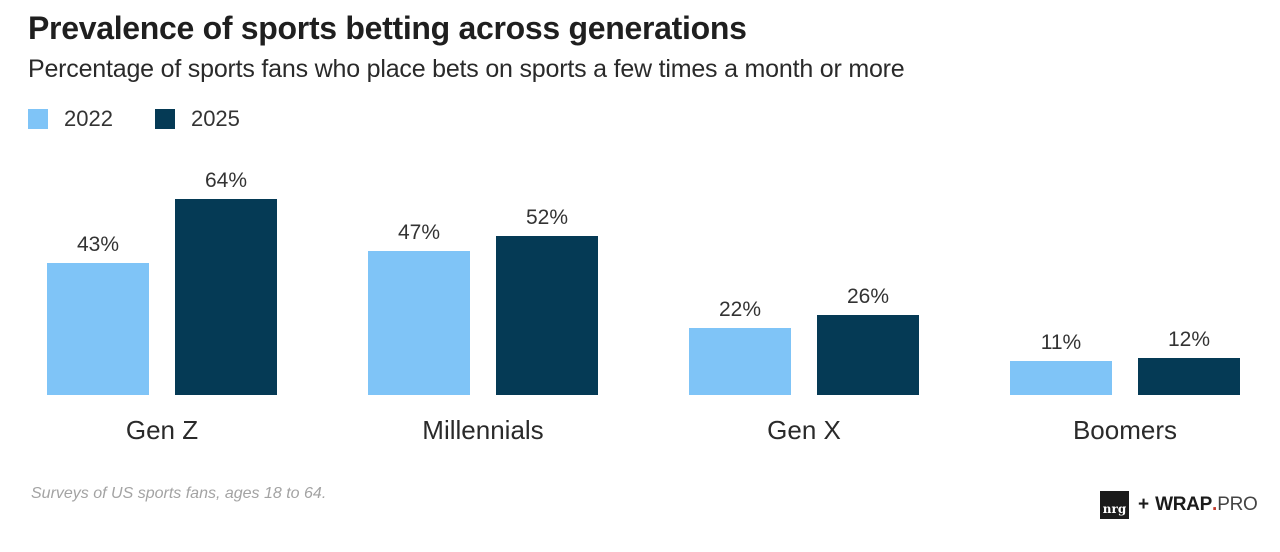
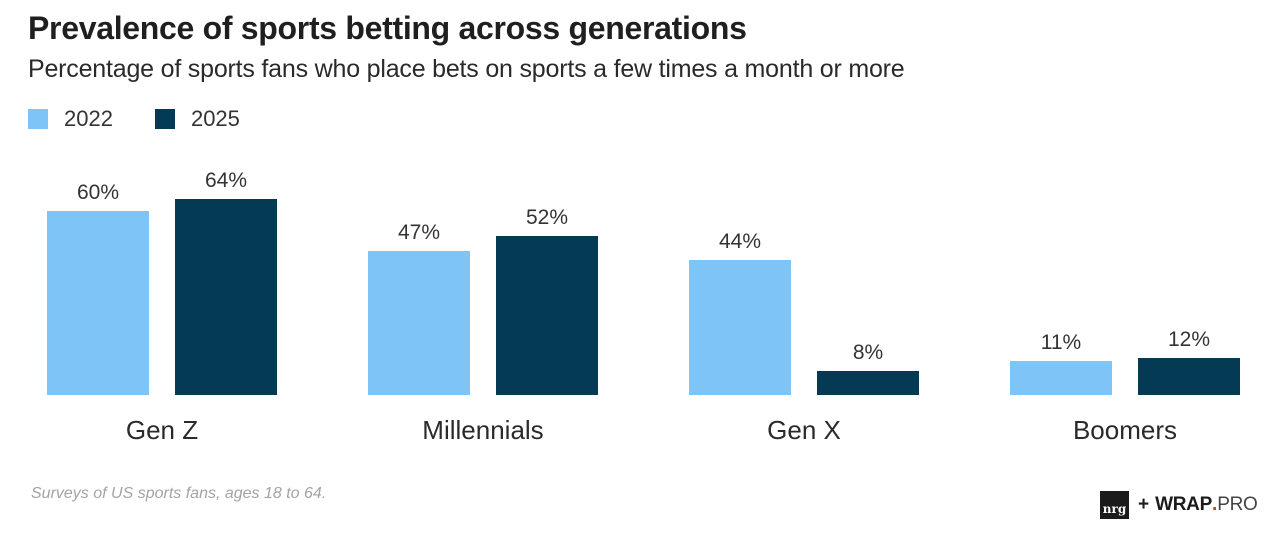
2022/Gen Z: 43% -> 60%
2022/Gen X: 22% -> 44%
2025/Gen X: 26% -> 8%
